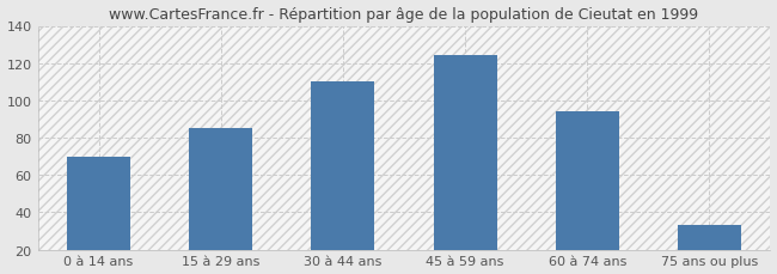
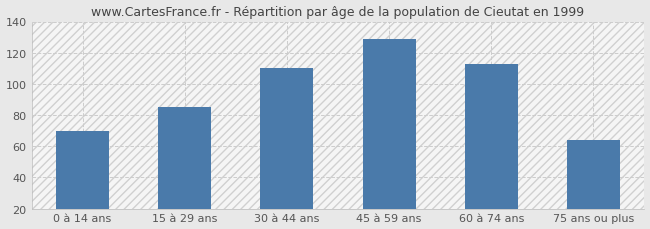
45 à 59 ans: 124 -> 129
60 à 74 ans: 94 -> 113
75 ans ou plus: 33 -> 64
